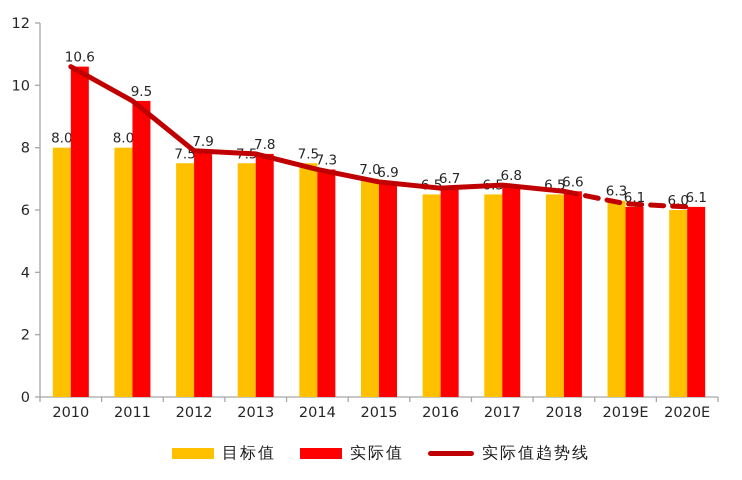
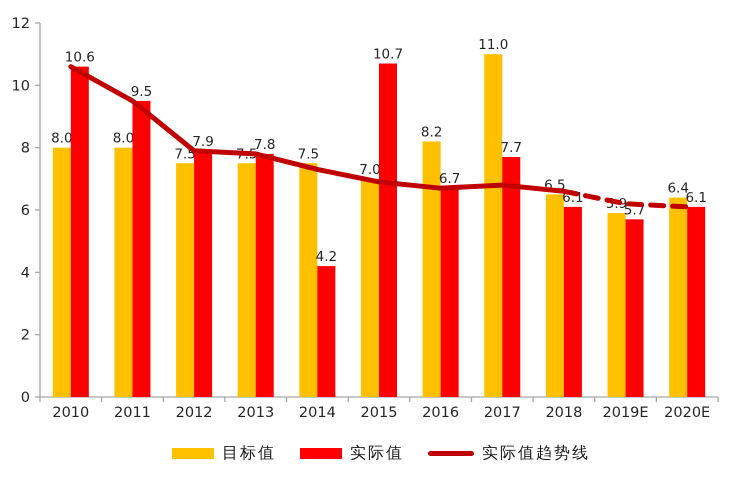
实际值/2014: 7.3 -> 4.2
实际值/2015: 6.9 -> 10.7
目标值/2016: 6.5 -> 8.2
目标值/2017: 6.5 -> 11.0
实际值/2017: 6.8 -> 7.7
实际值/2018: 6.6 -> 6.1
目标值/2019E: 6.3 -> 5.9
实际值/2019E: 6.1 -> 5.7
目标值/2020E: 6.0 -> 6.4
